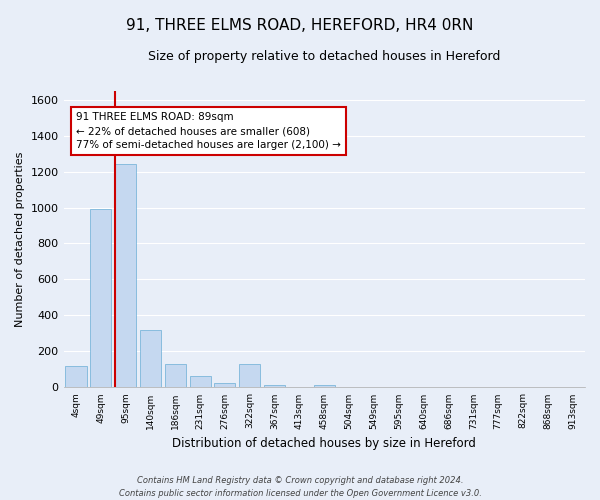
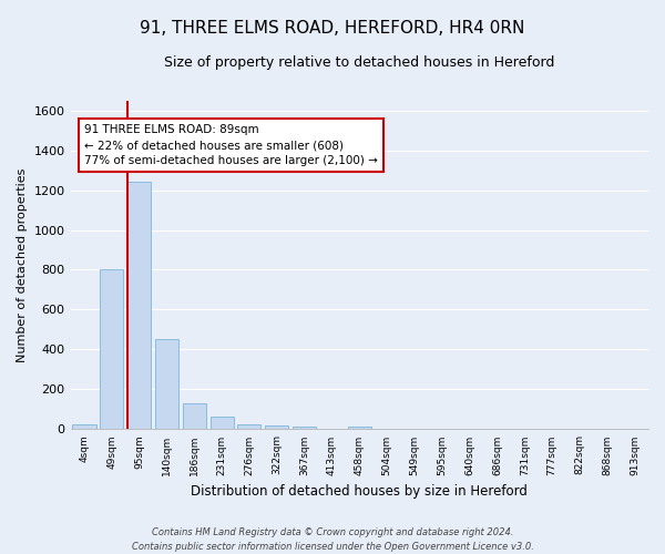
4sqm: 120 -> 20
49sqm: 990 -> 800
140sqm: 320 -> 450
322sqm: 130 -> 20
